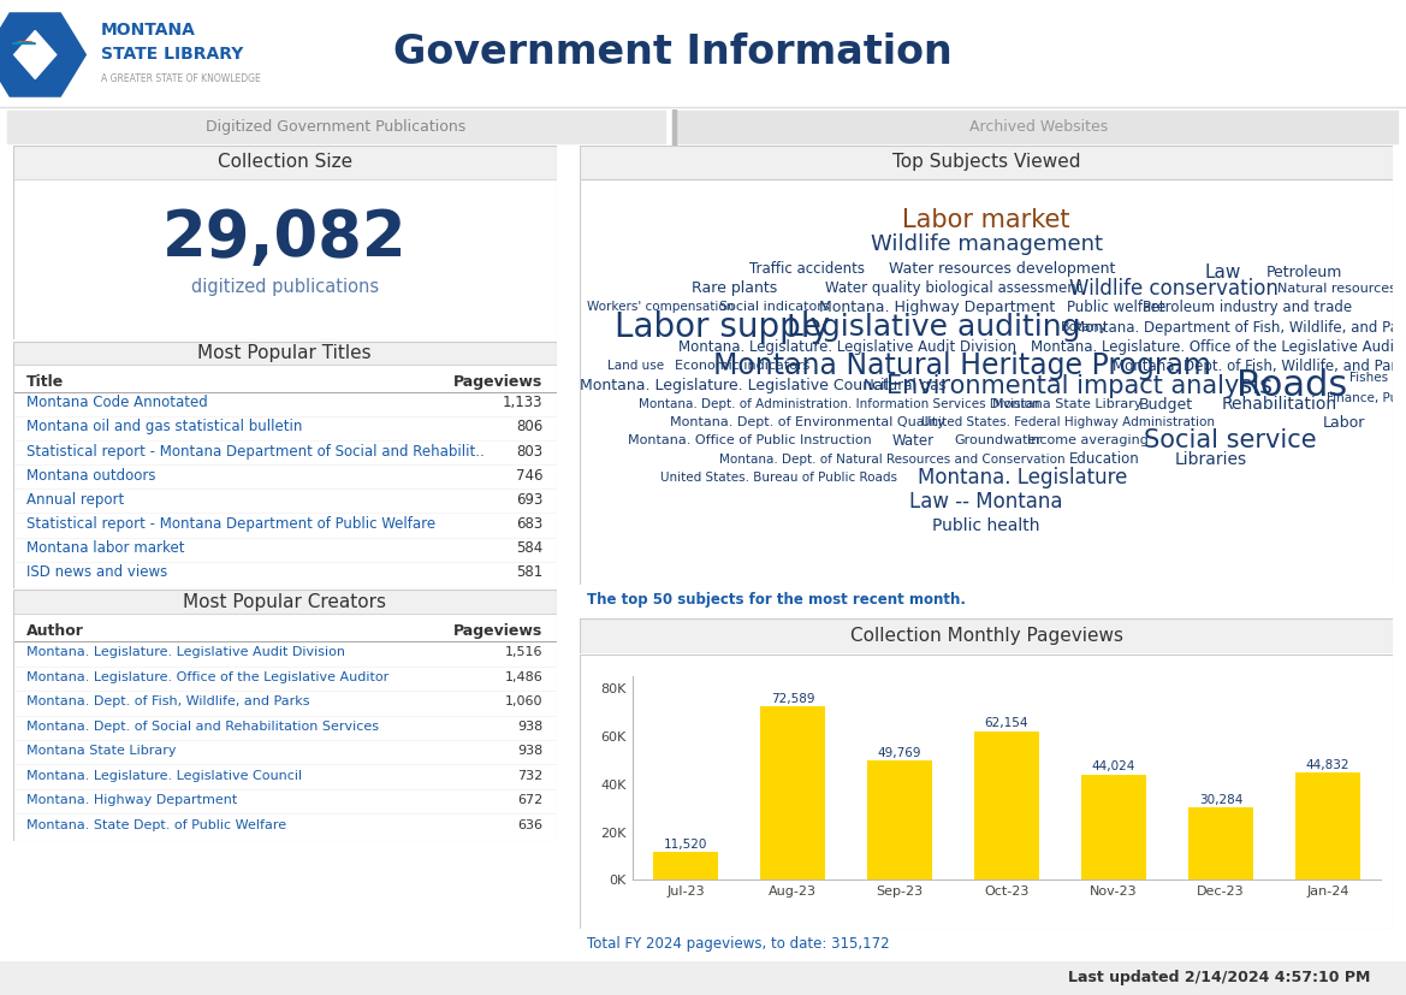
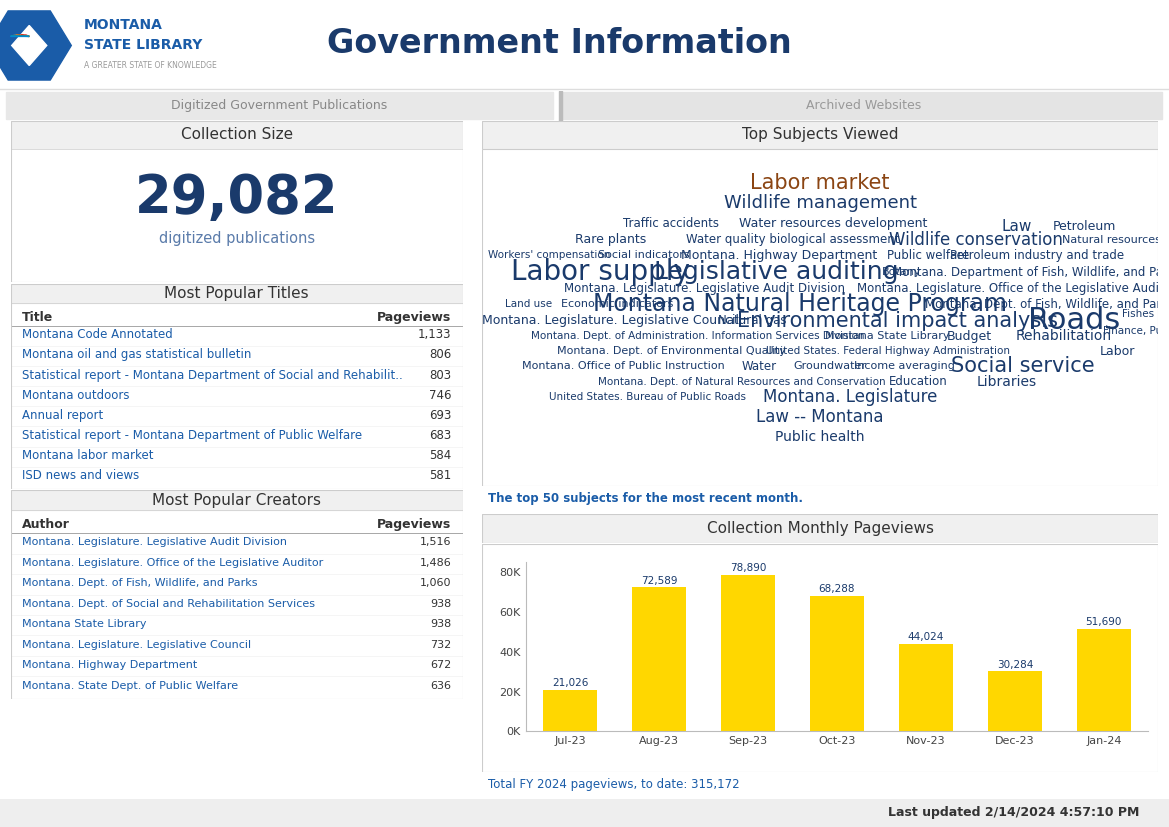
Jul-23: 11,520 -> 21,026
Sep-23: 49,769 -> 78,890
Oct-23: 62,154 -> 68,288
Jan-24: 44,832 -> 51,690
